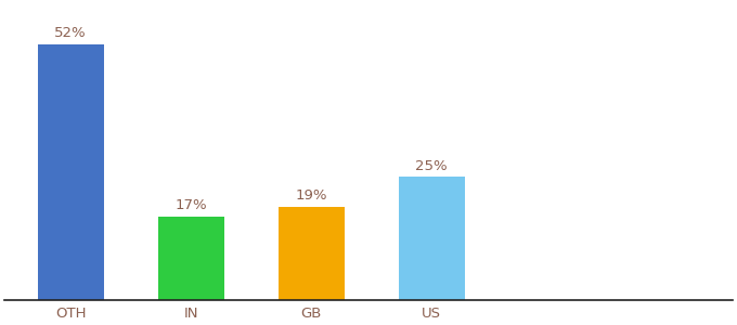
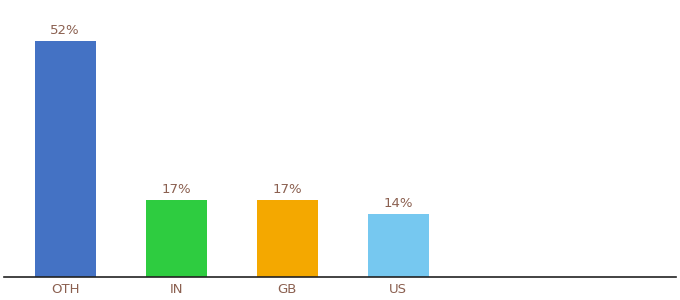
GB: 19% -> 17%
US: 25% -> 14%
